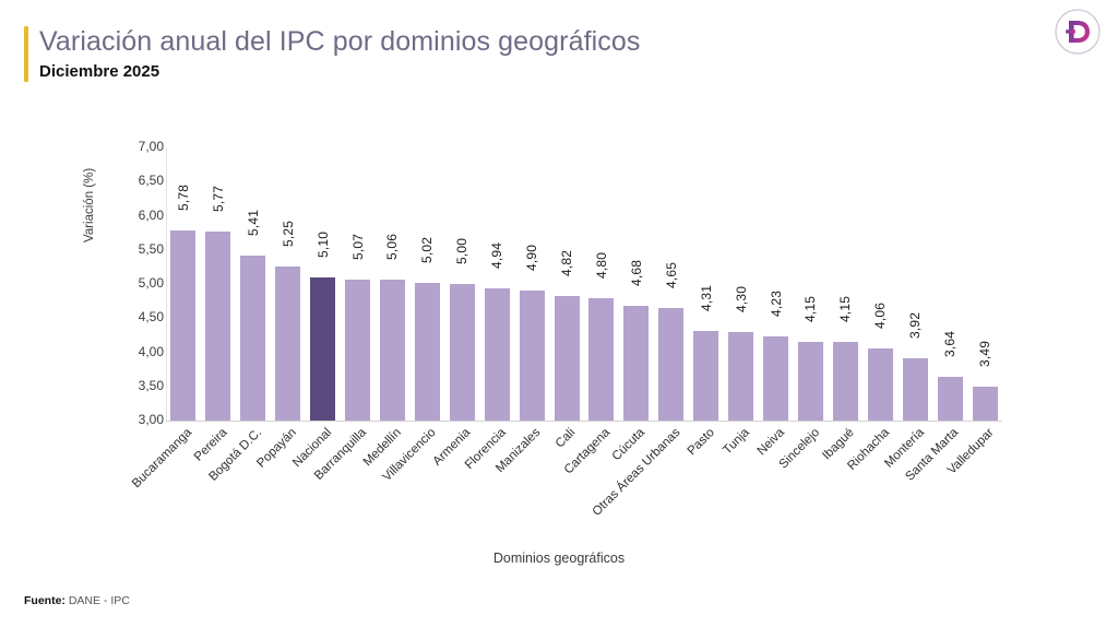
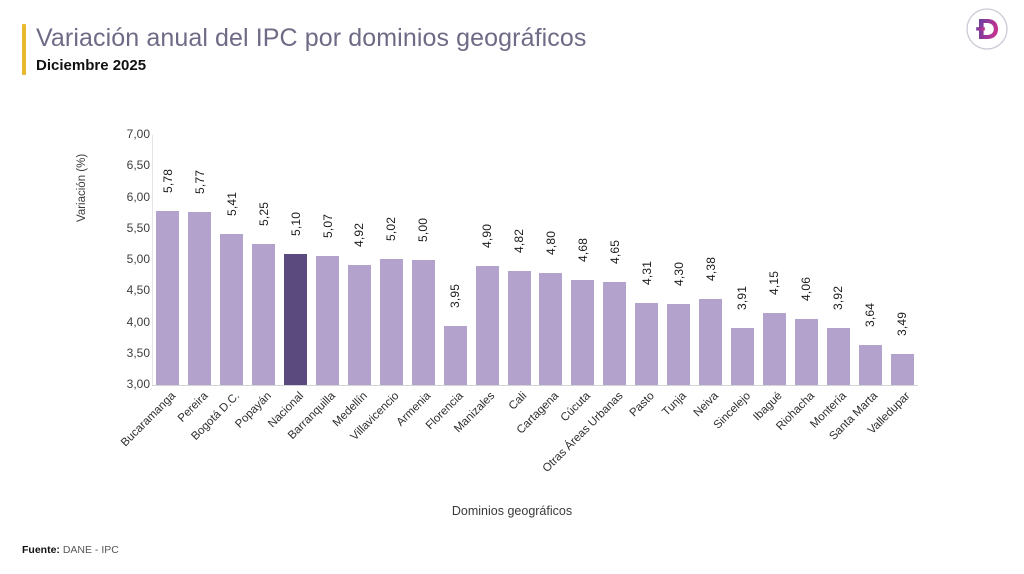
Medellín: 5,06 -> 4,92
Florencia: 4,94 -> 3,95
Neiva: 4,23 -> 4,38
Sincelejo: 4,15 -> 3,91
